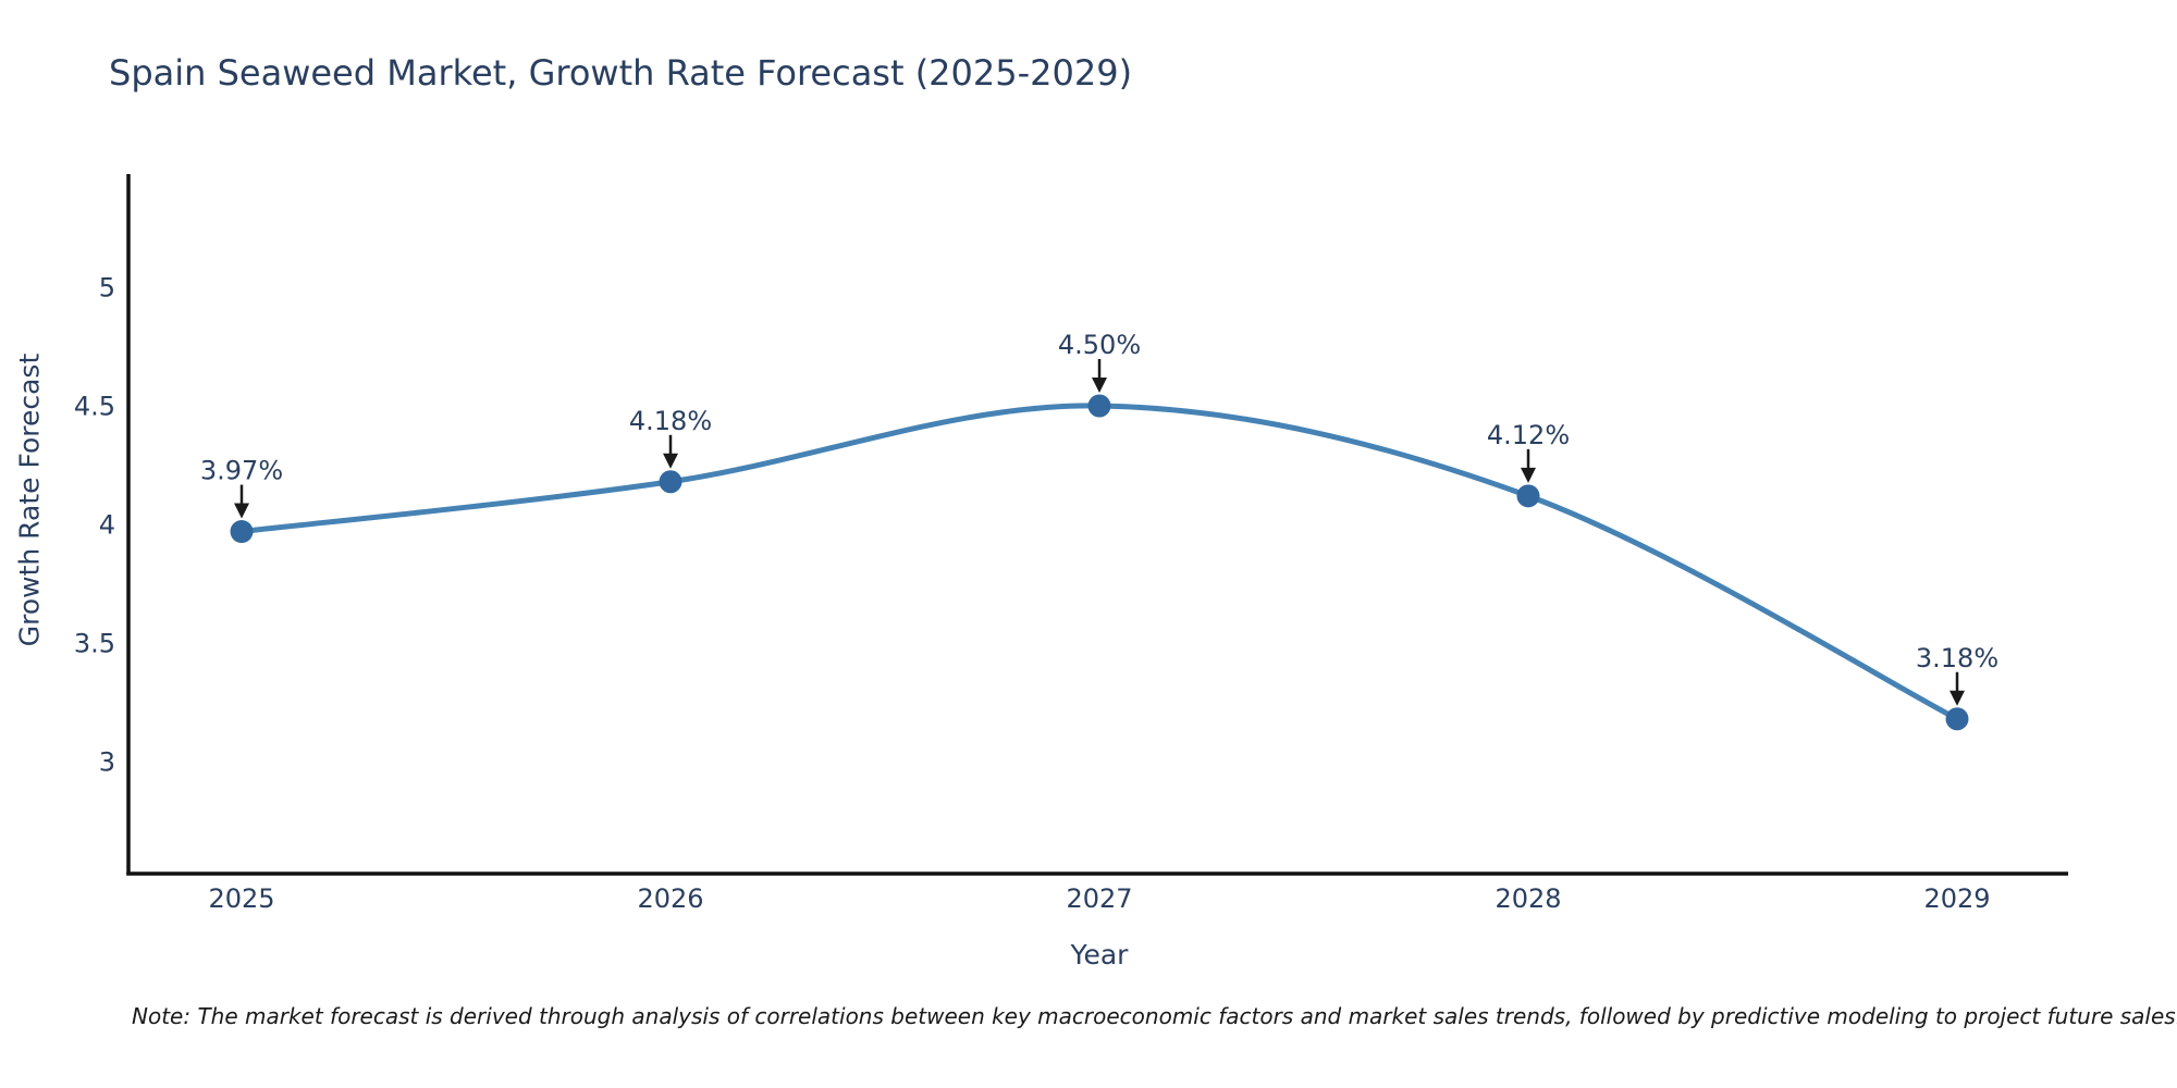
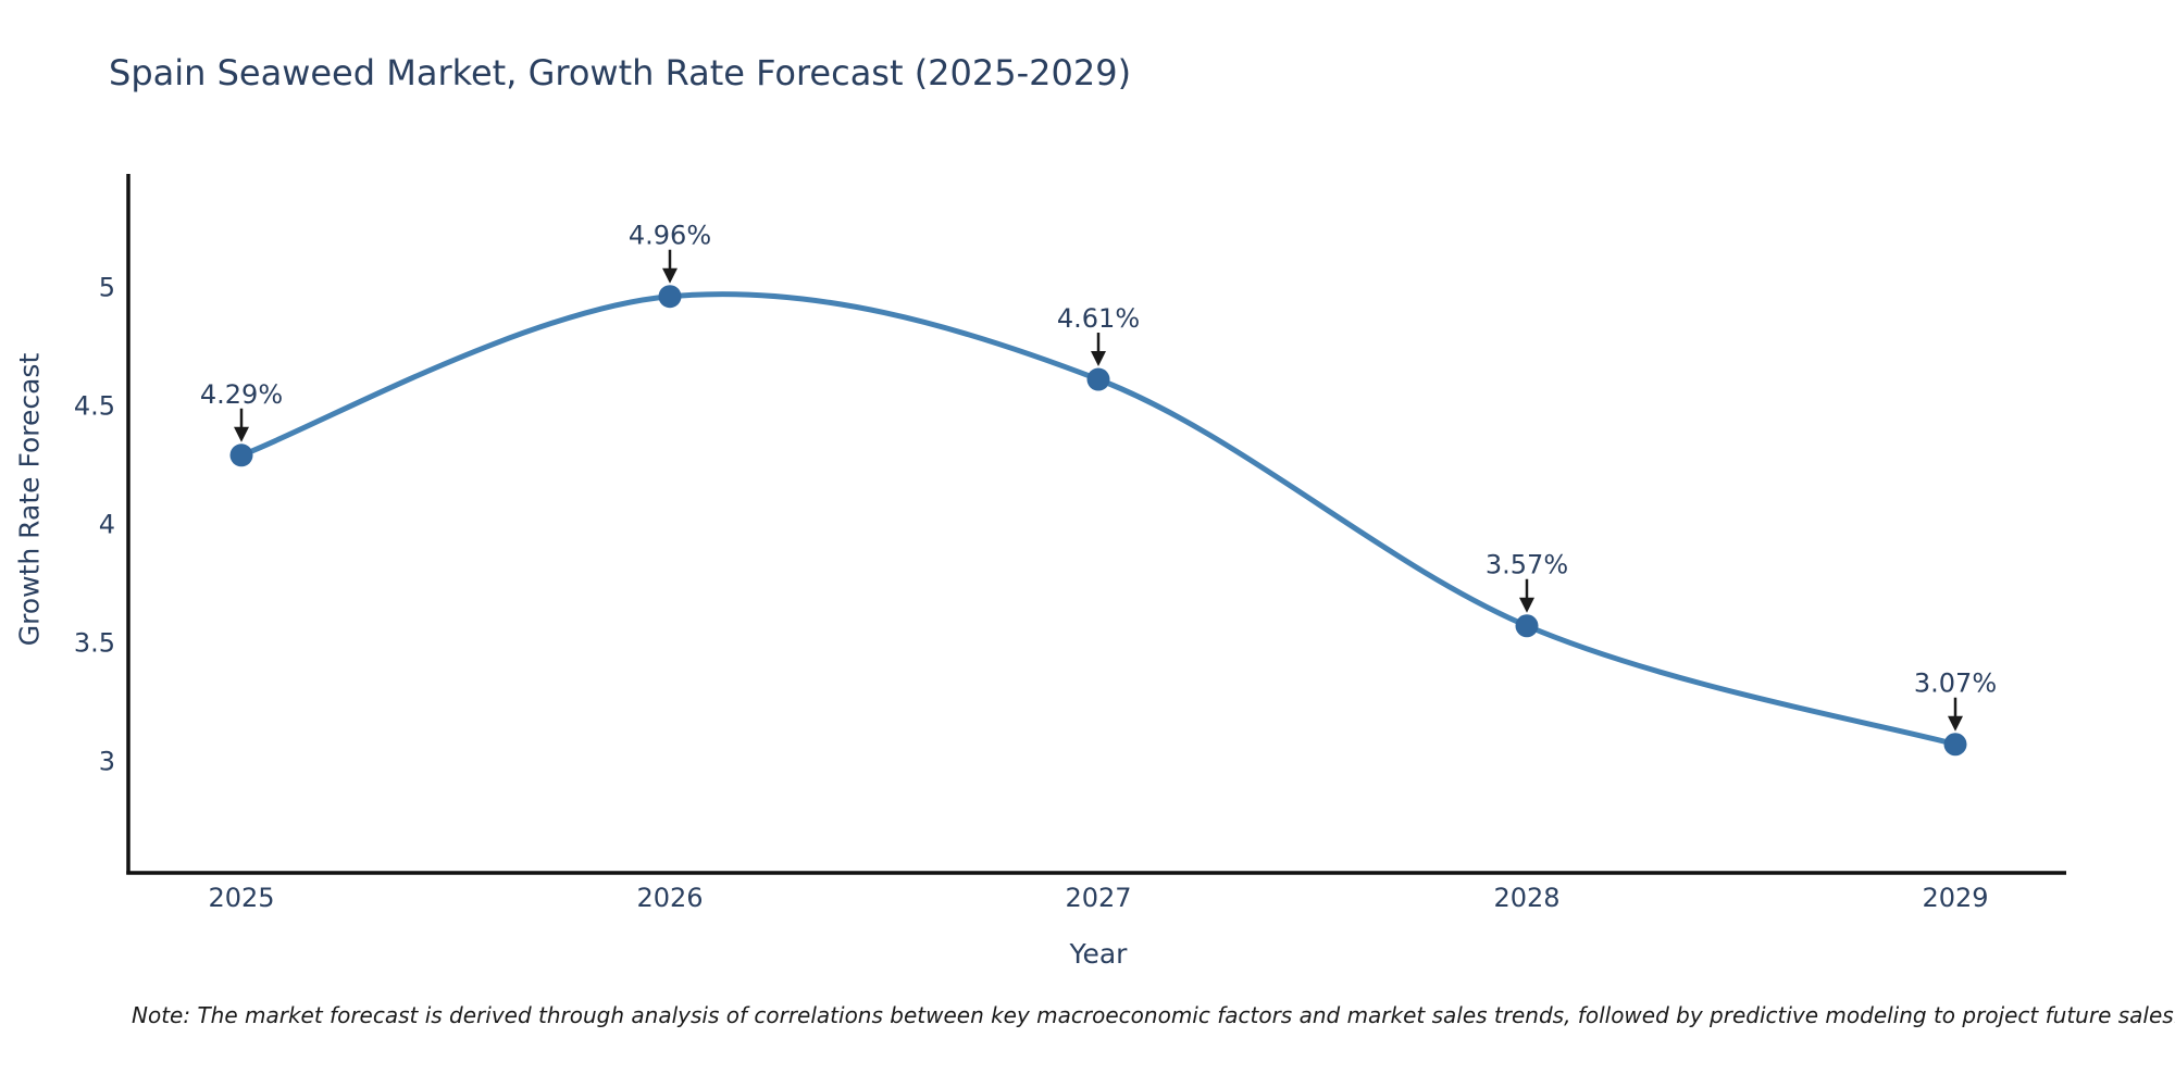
2025: 3.97% -> 4.29%
2026: 4.18% -> 4.96%
2027: 4.50% -> 4.61%
2028: 4.12% -> 3.57%
2029: 3.18% -> 3.07%
